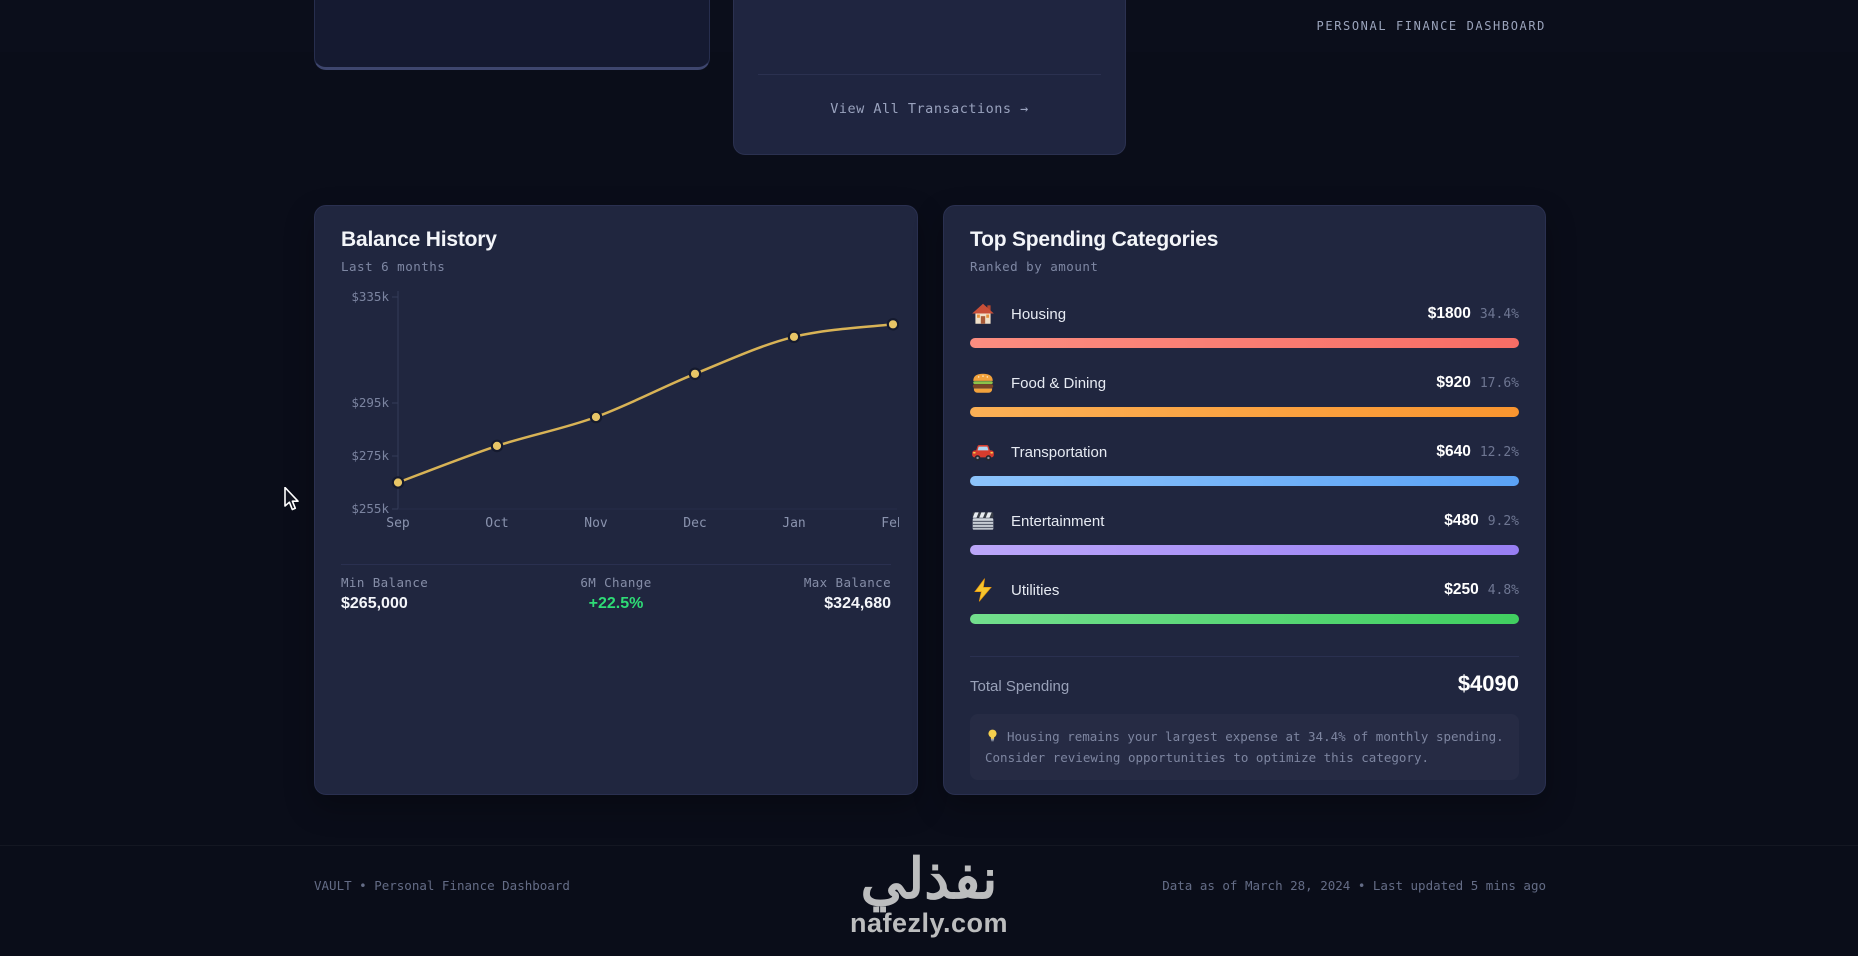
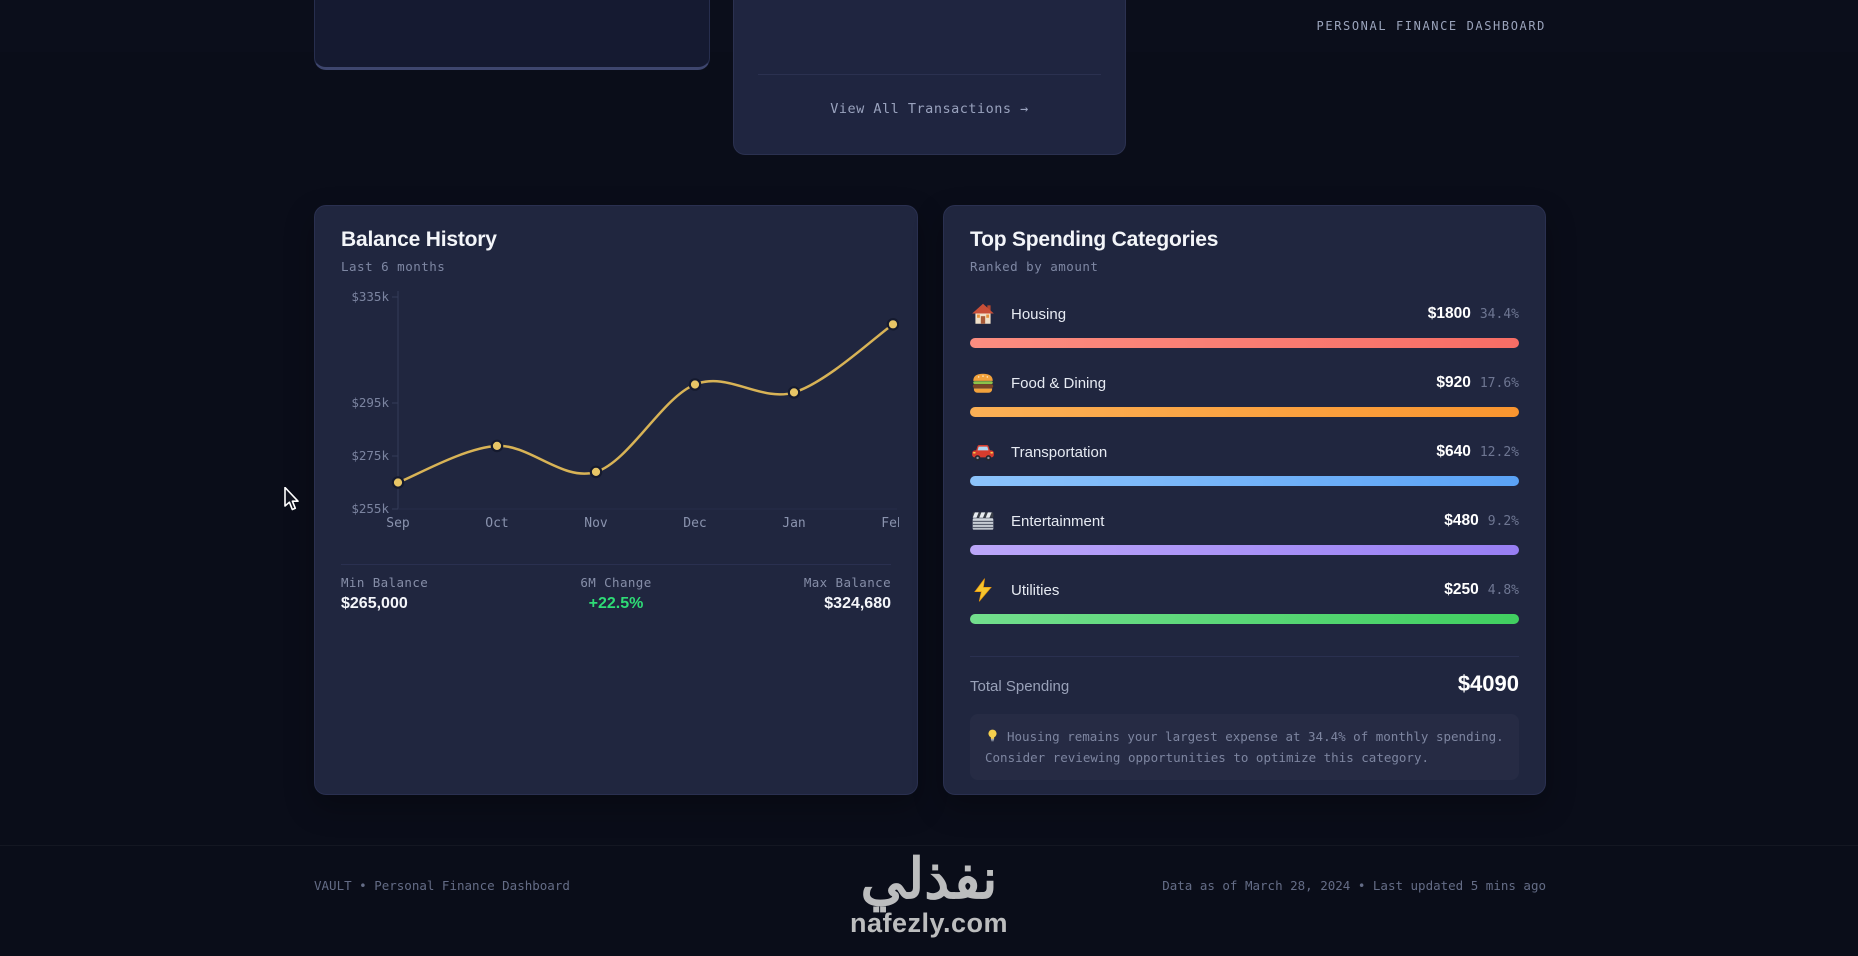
Nov: $290k -> $269k
Dec: $306k -> $302k
Jan: $320k -> $299k
